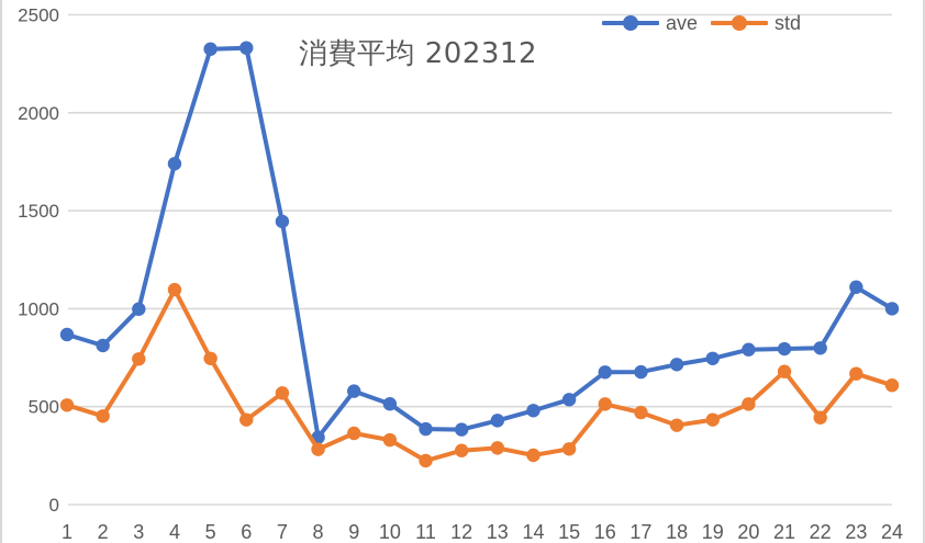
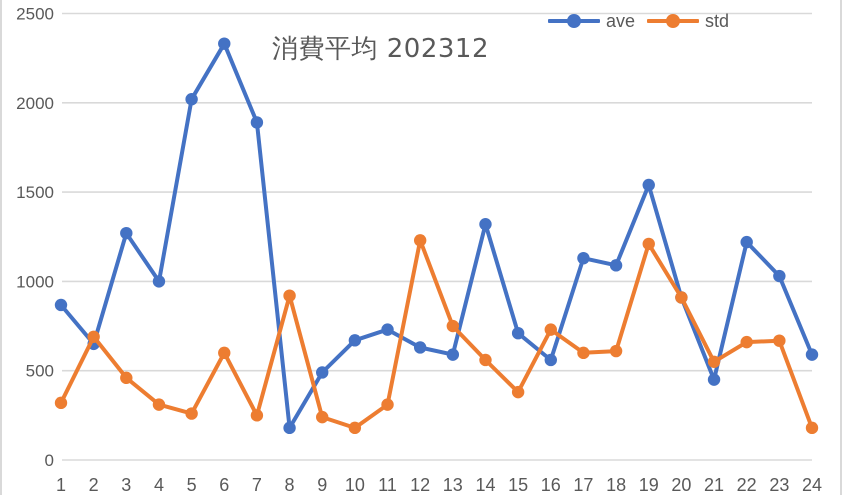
std/1: 510 -> 320
ave/2: 810 -> 650
std/2: 450 -> 690
ave/3: 1000 -> 1270
std/3: 740 -> 460
ave/4: 1740 -> 1000
std/4: 1100 -> 310
ave/5: 2320 -> 2020
std/5: 750 -> 260
std/6: 430 -> 600
ave/7: 1440 -> 1890
std/7: 570 -> 250
ave/8: 340 -> 180
std/8: 280 -> 920
ave/9: 580 -> 490
std/9: 360 -> 240
ave/10: 510 -> 670
std/10: 330 -> 180
ave/11: 390 -> 730
std/11: 220 -> 310
ave/12: 380 -> 630
std/12: 280 -> 1230
ave/13: 430 -> 590
std/13: 290 -> 750
ave/14: 480 -> 1320
std/14: 250 -> 560
ave/15: 540 -> 710
std/15: 280 -> 380
ave/16: 680 -> 560
std/16: 510 -> 730
ave/17: 680 -> 1130
std/17: 470 -> 600
ave/18: 720 -> 1090
std/18: 400 -> 610
ave/19: 750 -> 1540
std/19: 430 -> 1210
ave/20: 790 -> 910
std/20: 510 -> 910
ave/21: 800 -> 450
std/21: 680 -> 550
ave/22: 800 -> 1220
std/22: 440 -> 660
ave/23: 1110 -> 1030
ave/24: 1000 -> 590
std/24: 610 -> 180
